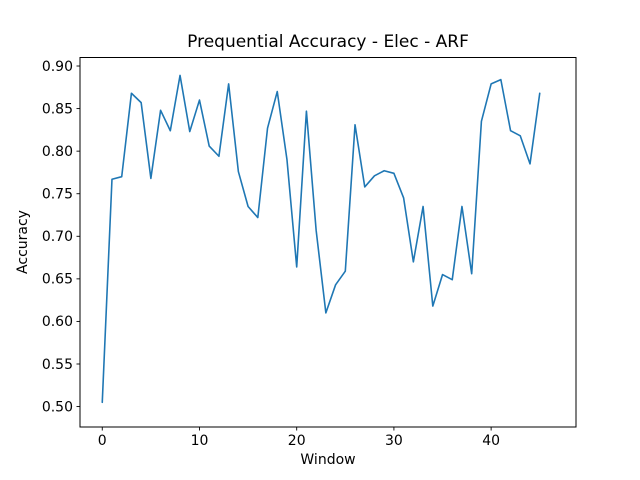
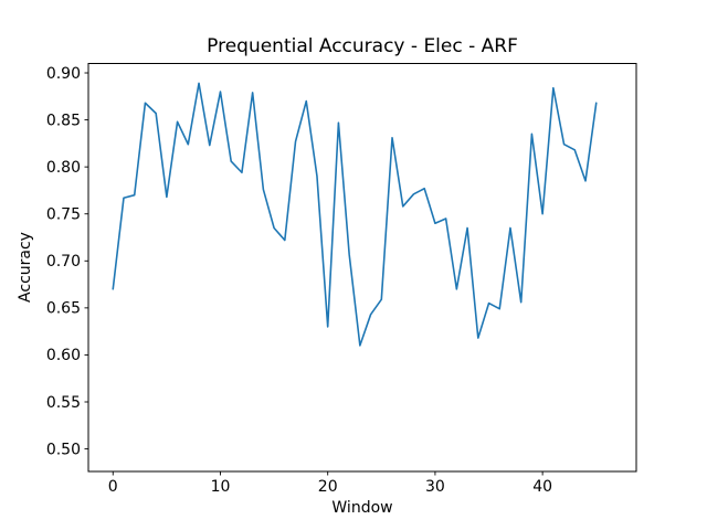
0: 0.51 -> 0.67
10: 0.86 -> 0.88
20: 0.66 -> 0.63
30: 0.77 -> 0.74
40: 0.88 -> 0.75
